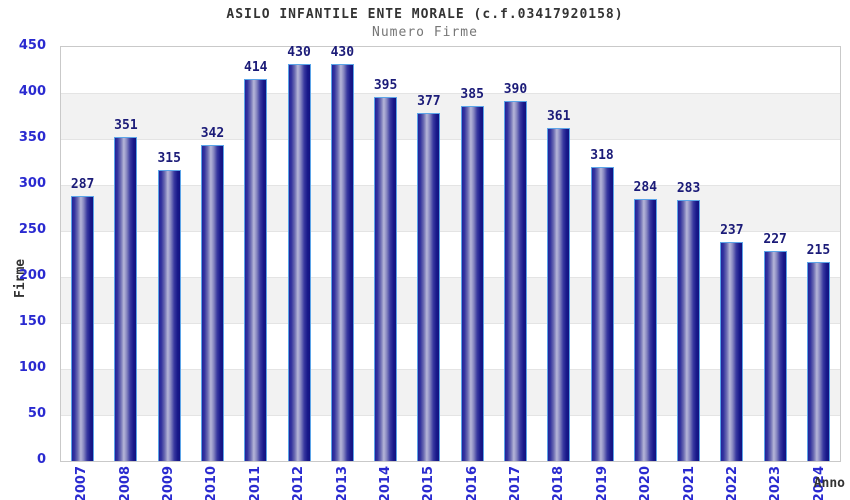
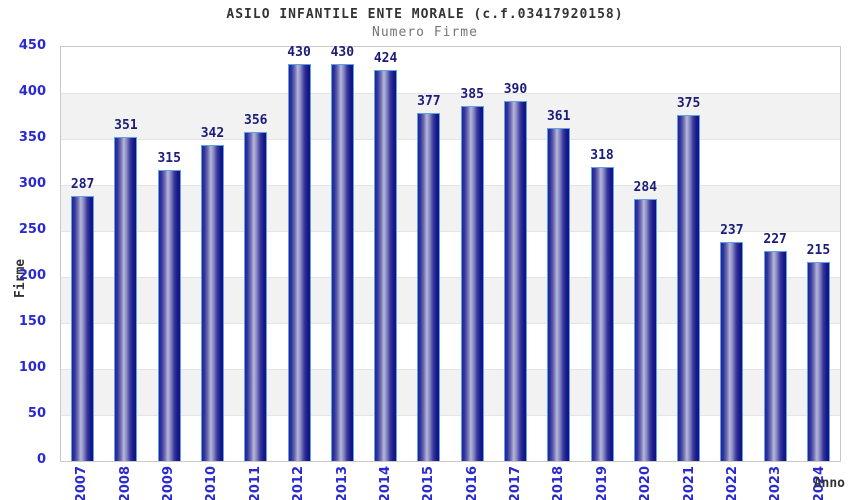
2011: 414 -> 356
2014: 395 -> 424
2021: 283 -> 375
